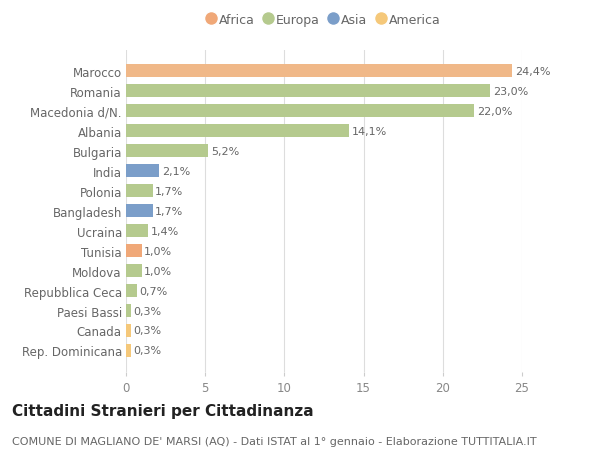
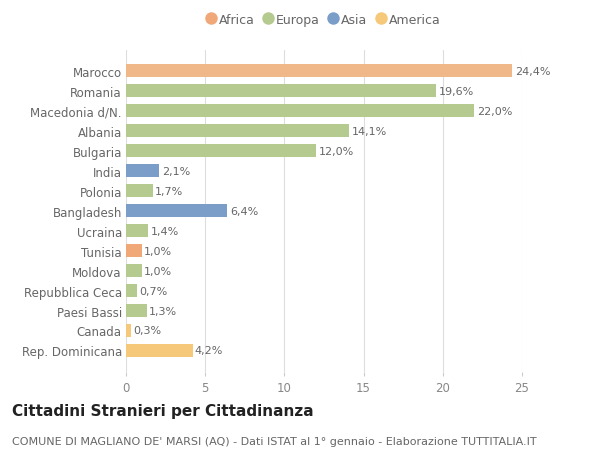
Romania: 23,0% -> 19,6%
Bulgaria: 5,2% -> 12,0%
Bangladesh: 1,7% -> 6,4%
Paesi Bassi: 0,3% -> 1,3%
Rep. Dominicana: 0,3% -> 4,2%
